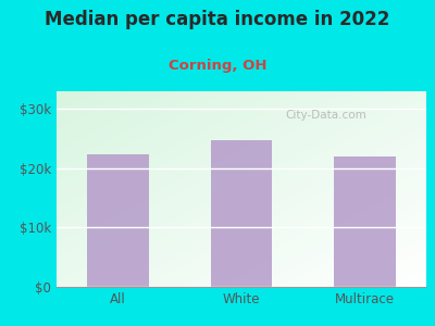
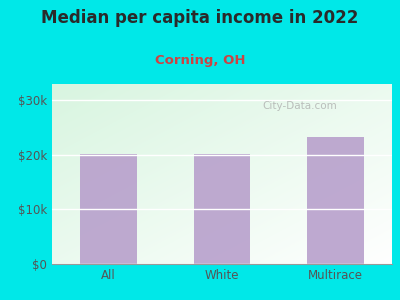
All: $22.4k -> $20.1k
White: $24.8k -> $20.1k
Multirace: $22.0k -> $23.2k
